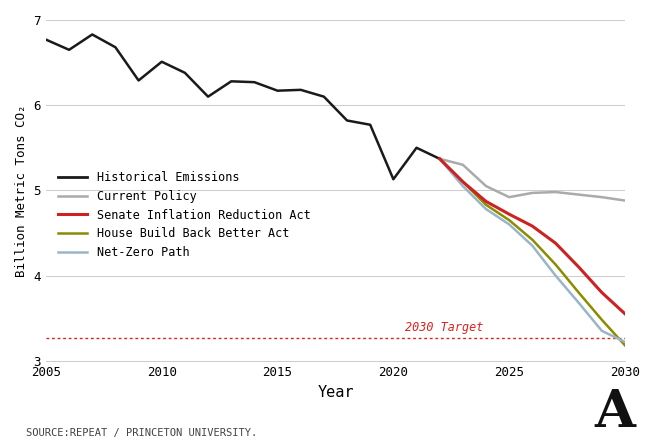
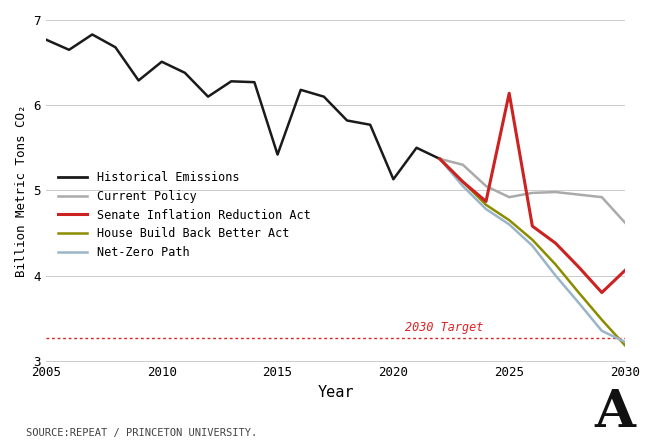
Historical Emissions/2015: 6.17 -> 5.42
Senate Inflation Reduction Act/2025: 4.72 -> 6.14
Current Policy/2030: 4.88 -> 4.62
Senate Inflation Reduction Act/2030: 3.55 -> 4.06
